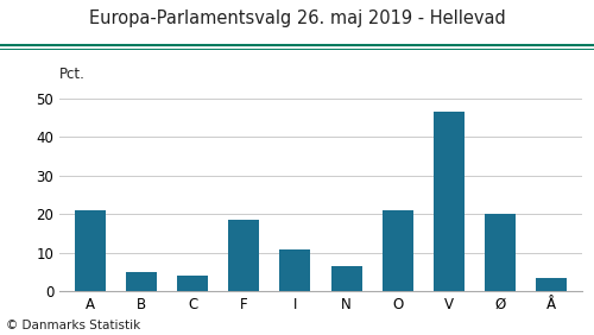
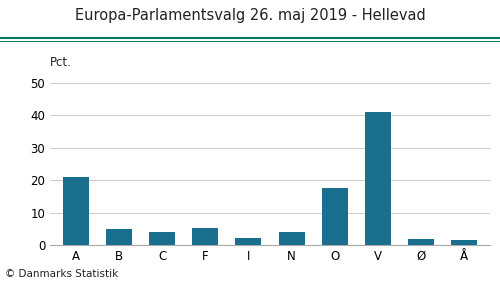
F: 18.5 -> 5.4
I: 11.0 -> 2.2
N: 6.5 -> 4.1
O: 21.0 -> 17.6
V: 46.5 -> 40.9
Ø: 20.0 -> 2.0
Å: 3.5 -> 1.5
